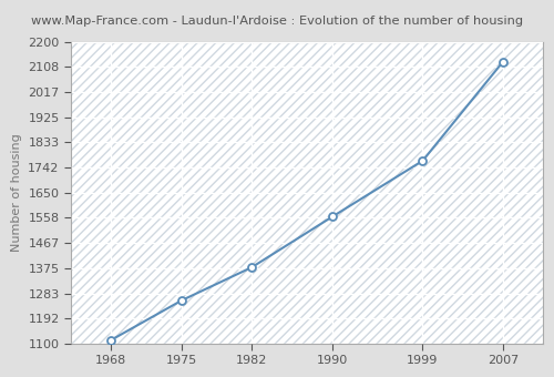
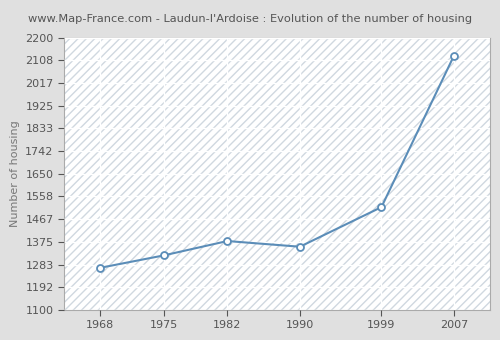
1968: 1113 -> 1270
1975: 1257 -> 1320
1990: 1562 -> 1355
1999: 1766 -> 1515
